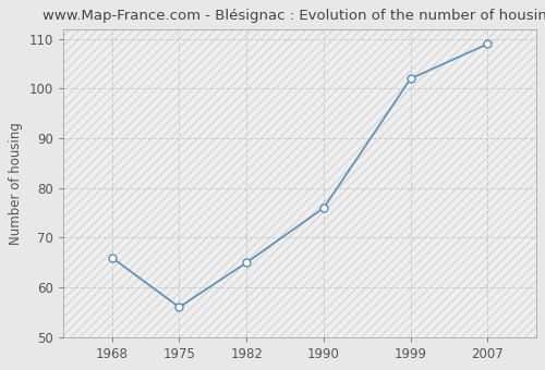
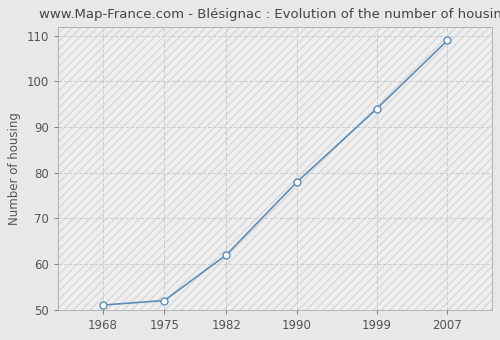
1968: 66 -> 51
1975: 56 -> 52
1982: 65 -> 62
1990: 76 -> 78
1999: 102 -> 94
